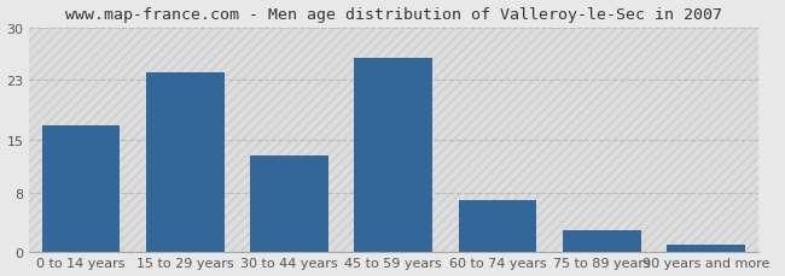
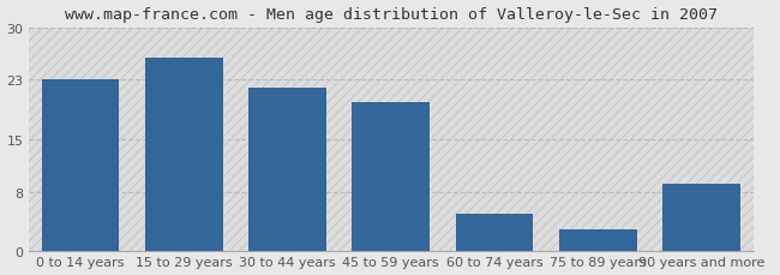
0 to 14 years: 17 -> 23
15 to 29 years: 24 -> 26
30 to 44 years: 13 -> 22
45 to 59 years: 26 -> 20
60 to 74 years: 7 -> 5
90 years and more: 1 -> 9
